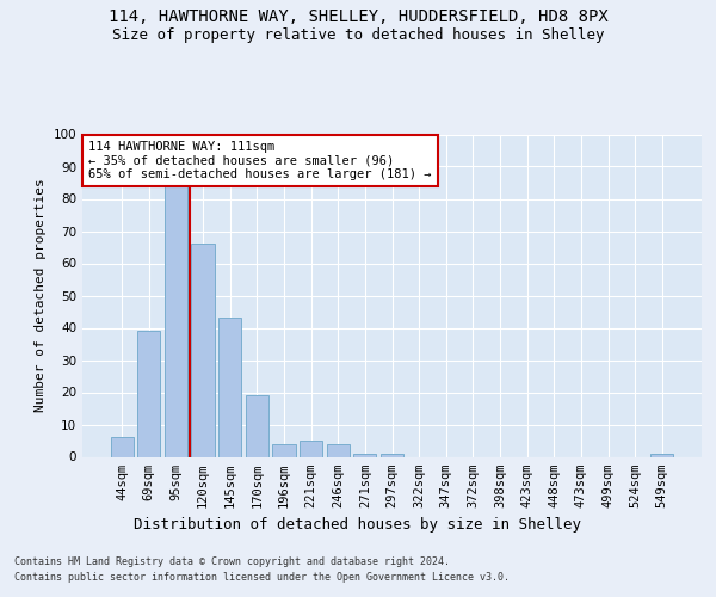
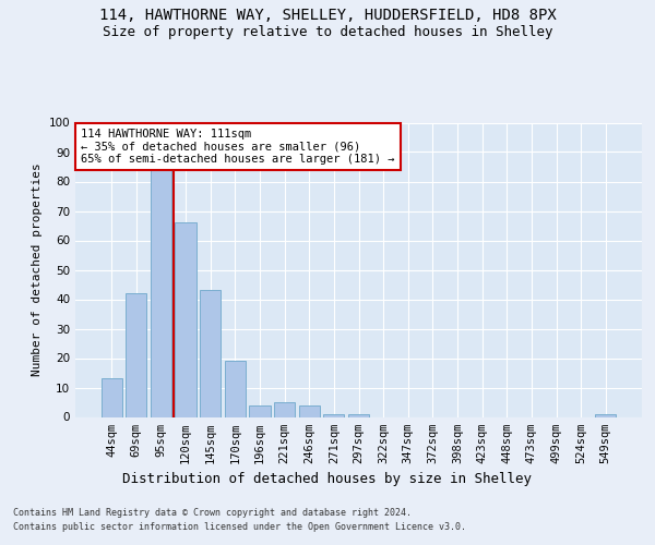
44sqm: 6 -> 13
69sqm: 39 -> 42
